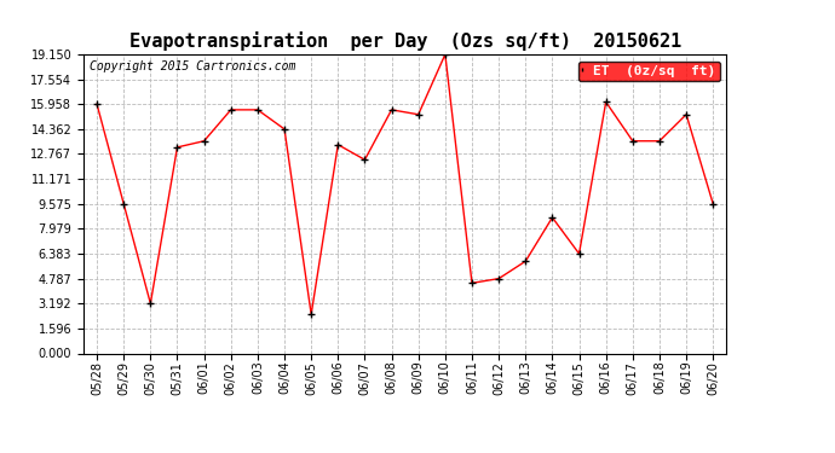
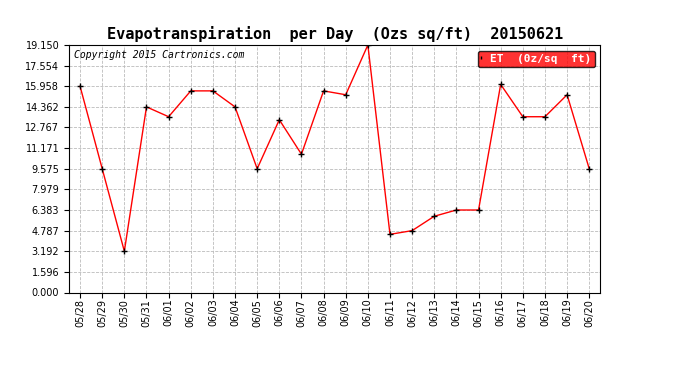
05/31: 13.2 -> 14.4
06/05: 2.5 -> 9.6
06/07: 12.4 -> 10.7
06/14: 8.7 -> 6.4
